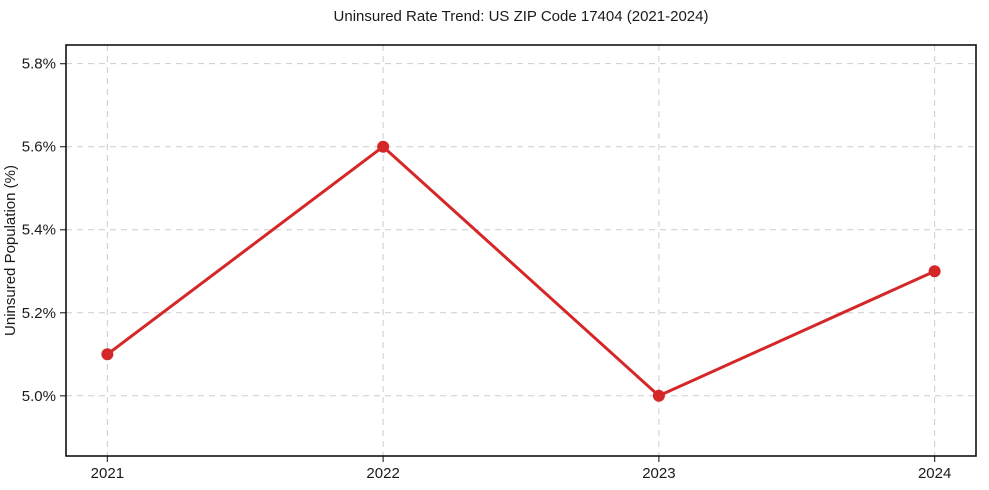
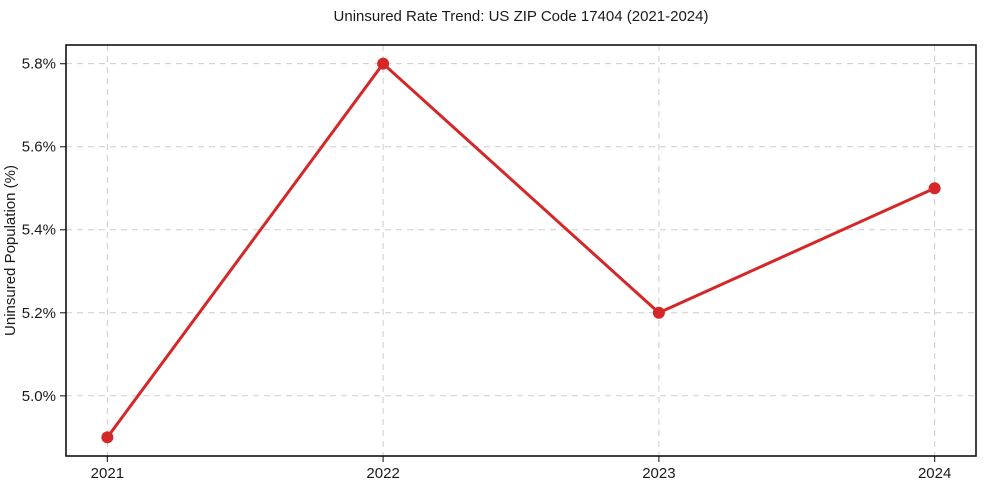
2021: 5.1% -> 4.9%
2022: 5.6% -> 5.8%
2023: 5.0% -> 5.2%
2024: 5.3% -> 5.5%
